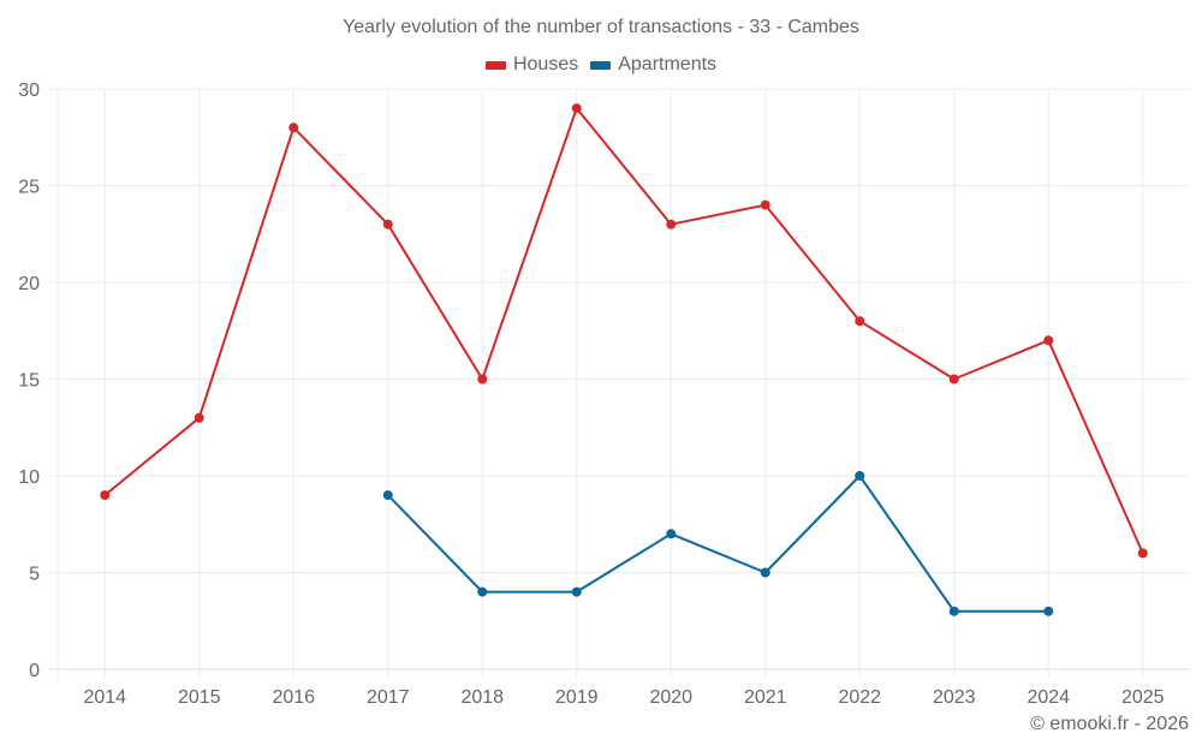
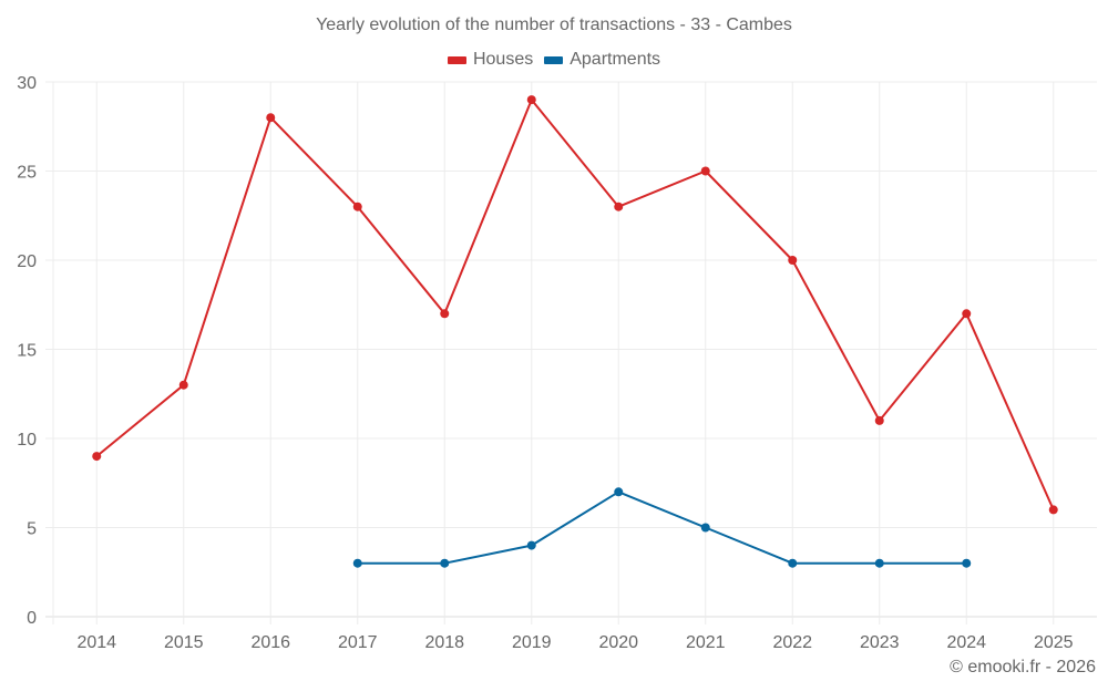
Apartments/2017: 9 -> 3
Houses/2018: 15 -> 17
Apartments/2018: 4 -> 3
Houses/2021: 24 -> 25
Houses/2022: 18 -> 20
Apartments/2022: 10 -> 3
Houses/2023: 15 -> 11
